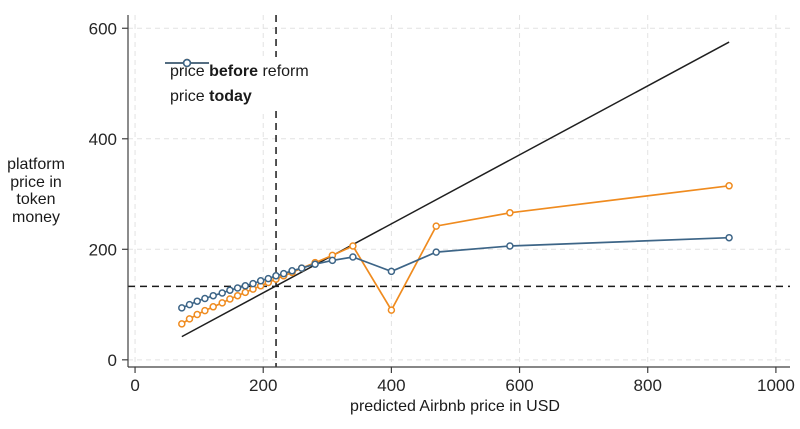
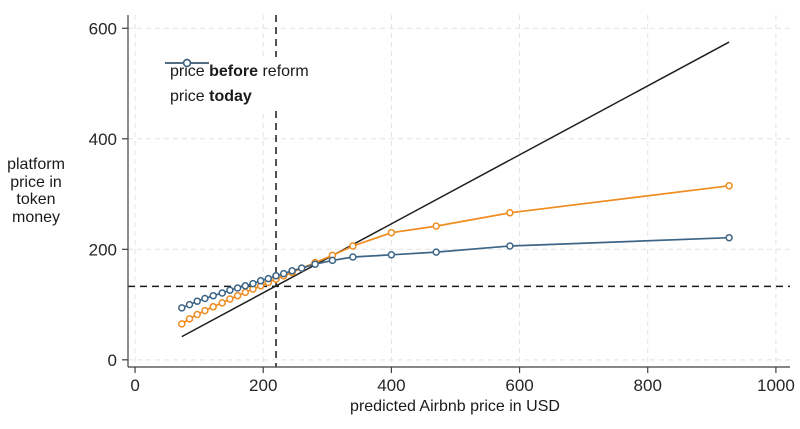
price before reform/400: 90 -> 230
price today/400: 160 -> 190
